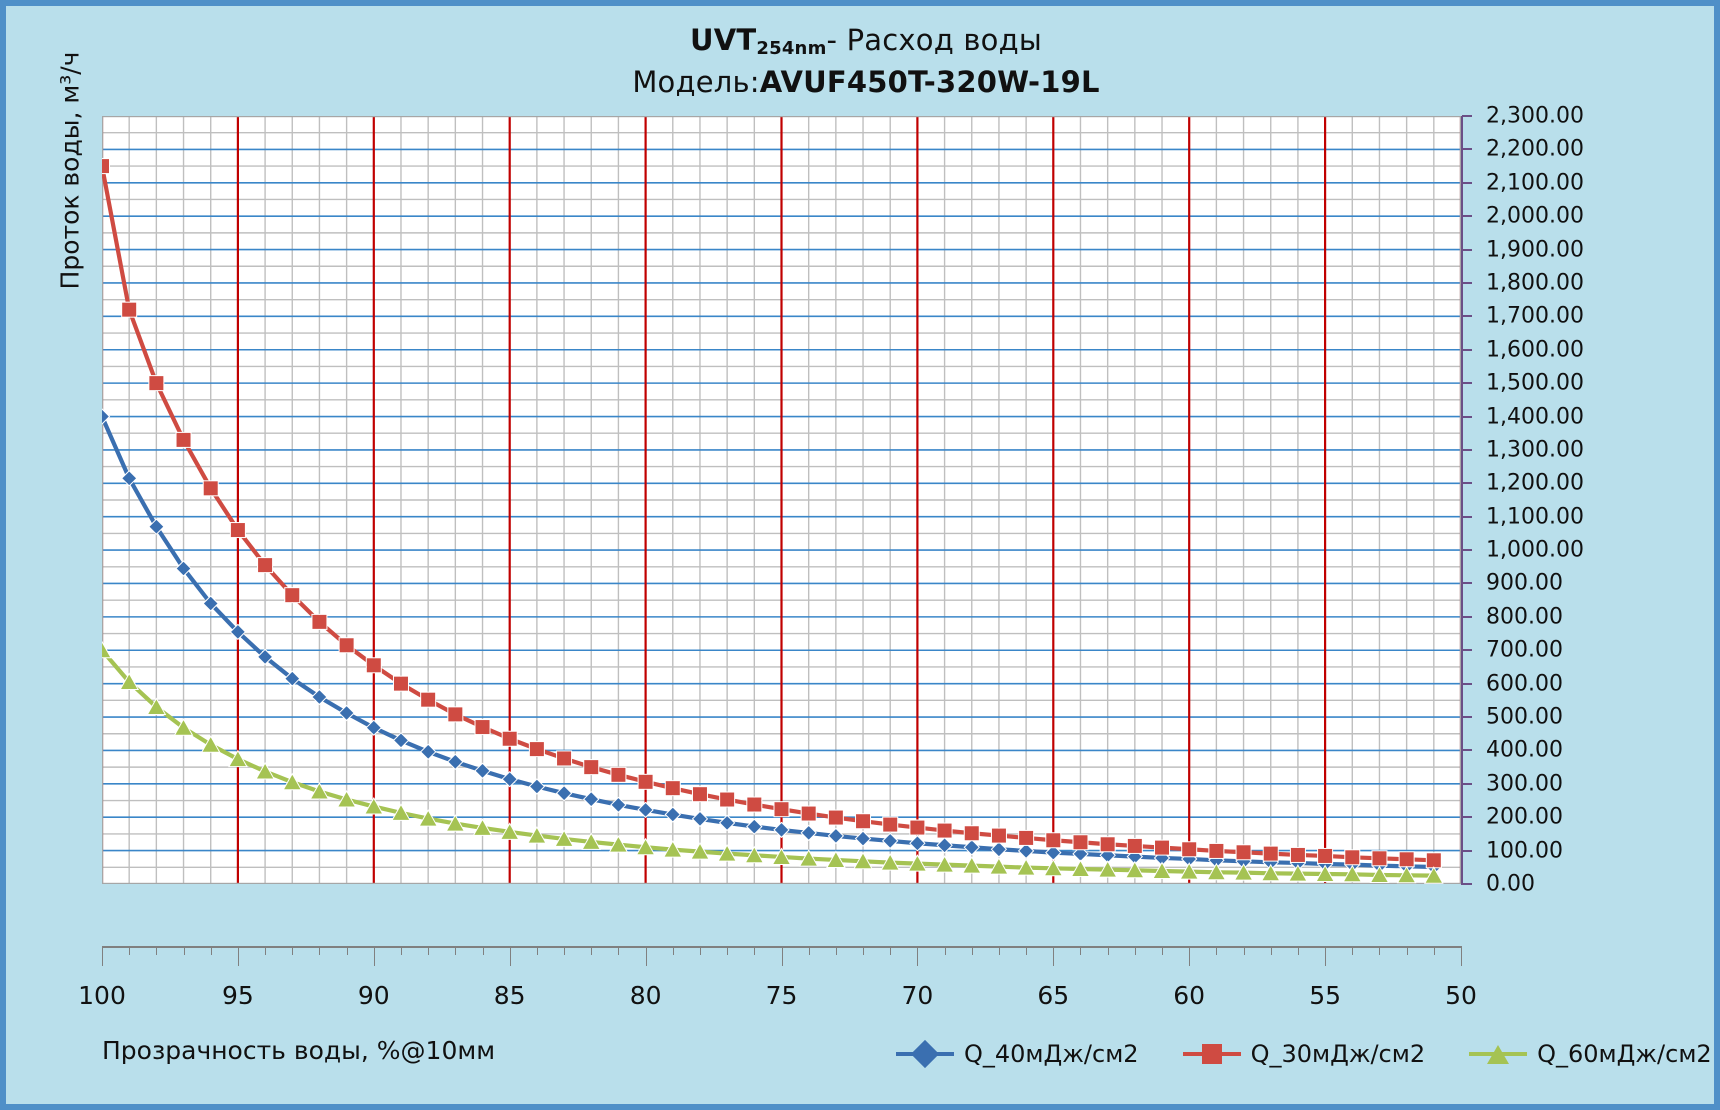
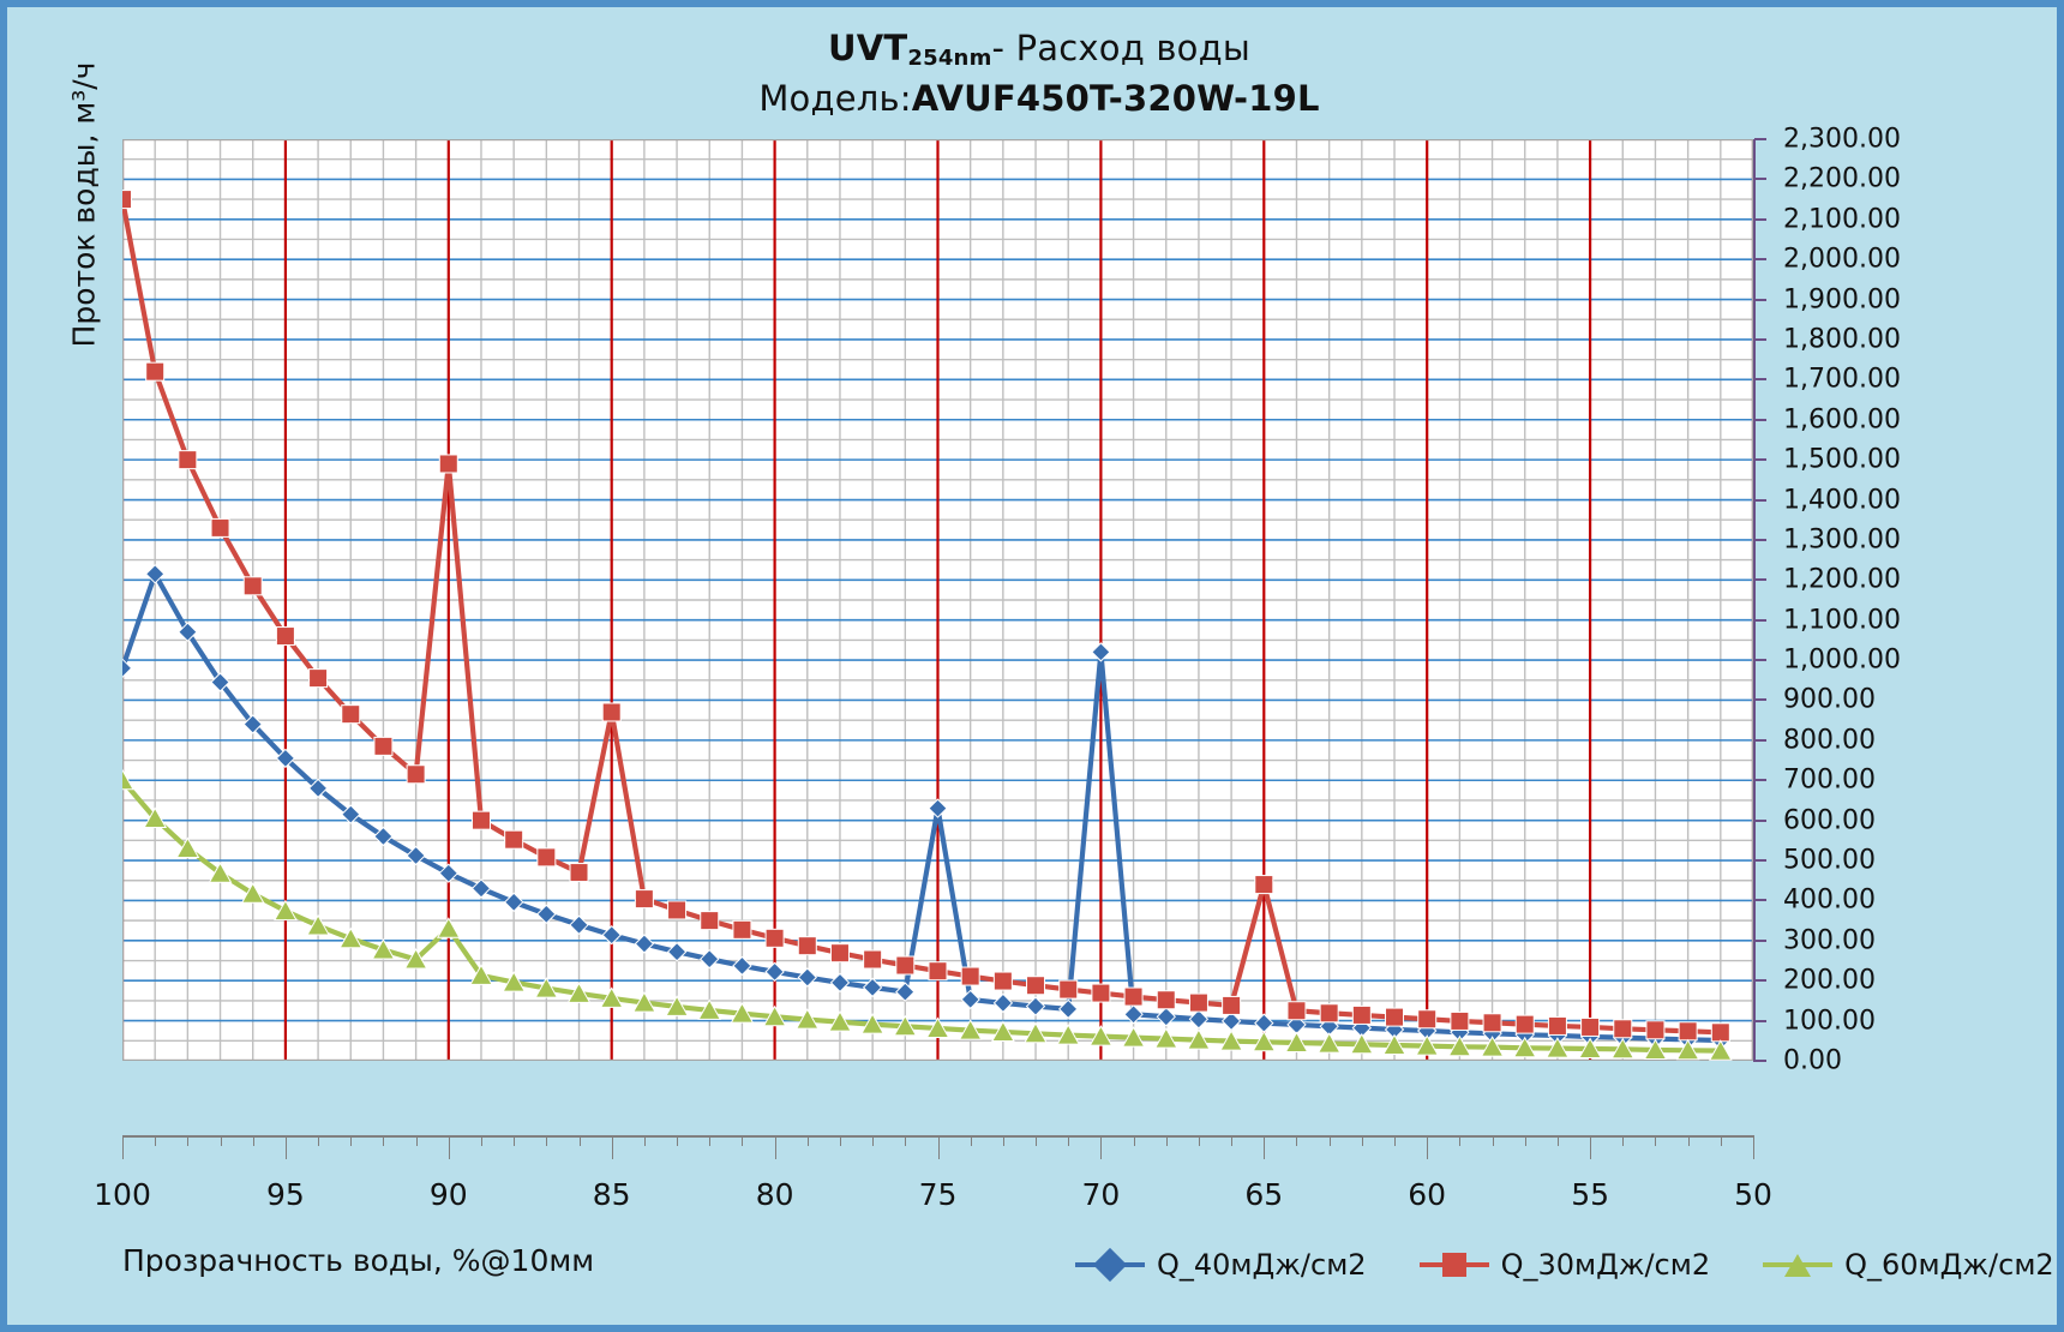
Q_40мДж/см2/100: 1400 -> 980
Q_30мДж/см2/90: 660 -> 1490
Q_60мДж/см2/90: 230 -> 330
Q_30мДж/см2/85: 440 -> 870
Q_40мДж/см2/75: 160 -> 630
Q_40мДж/см2/70: 120 -> 1020
Q_30мДж/см2/65: 130 -> 440
